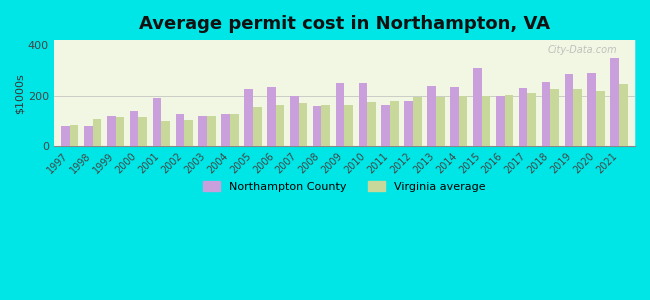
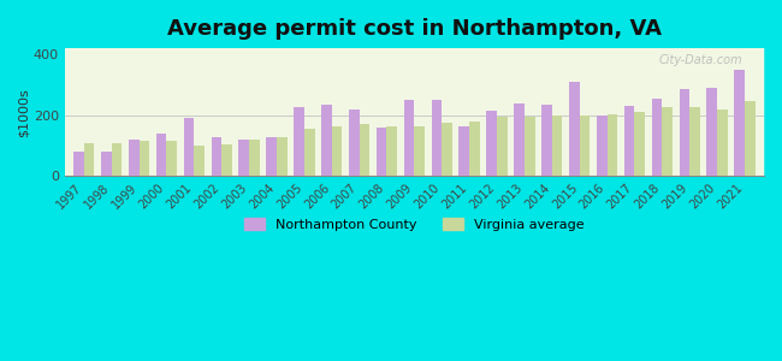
Virginia average/1997: 85 -> 110
Northampton County/2007: 200 -> 220
Northampton County/2012: 180 -> 215
